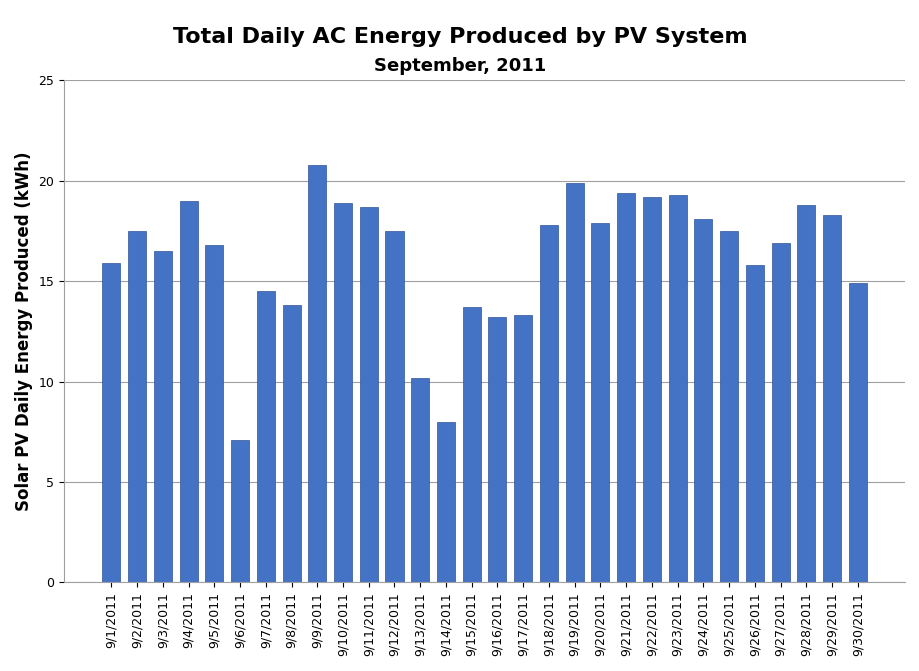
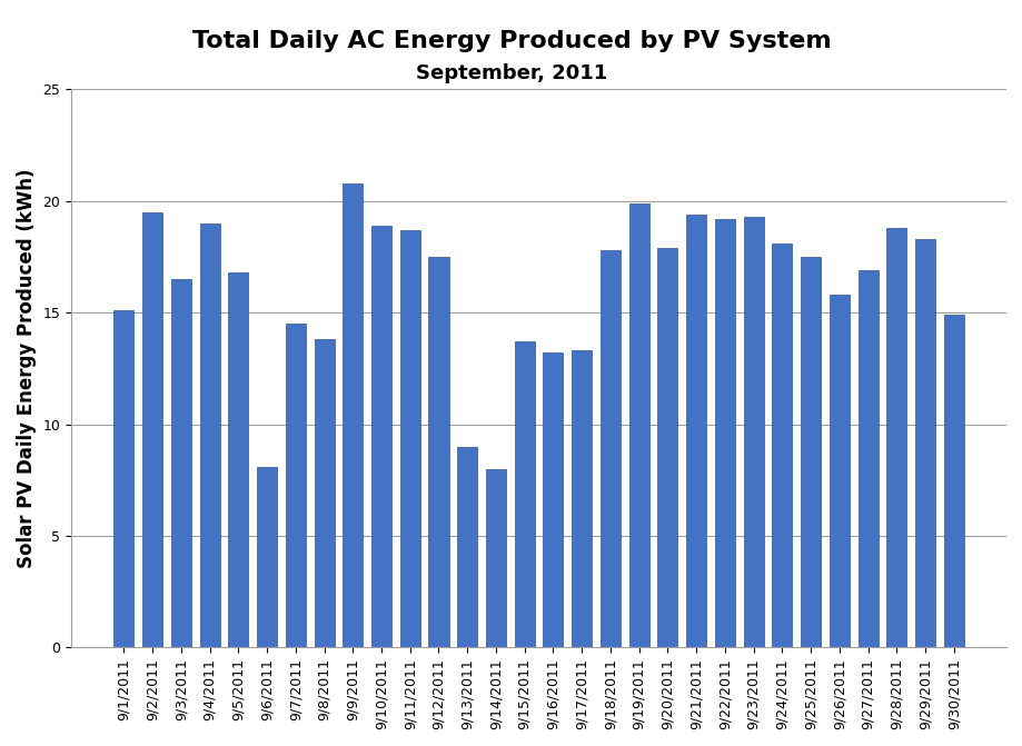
9/1/2011: 15.9 -> 15.1
9/2/2011: 17.5 -> 19.5
9/6/2011: 7.1 -> 8.1
9/13/2011: 10.2 -> 9.0
